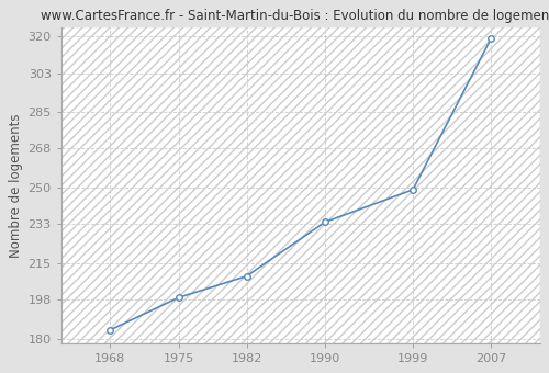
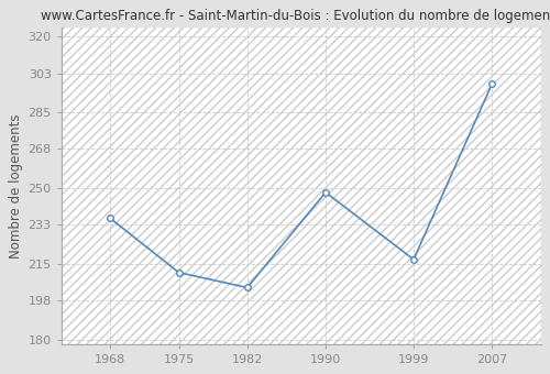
1968: 184 -> 236
1975: 199 -> 211
1982: 209 -> 204
1990: 234 -> 248
1999: 249 -> 217
2007: 319 -> 298
